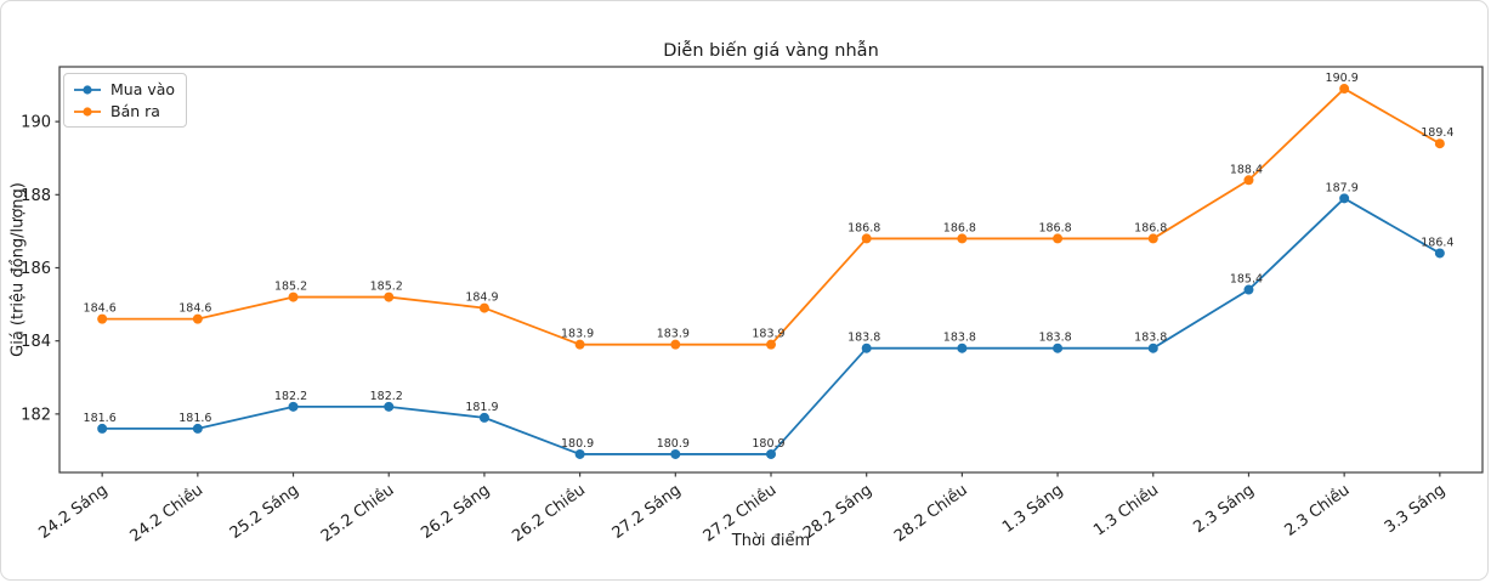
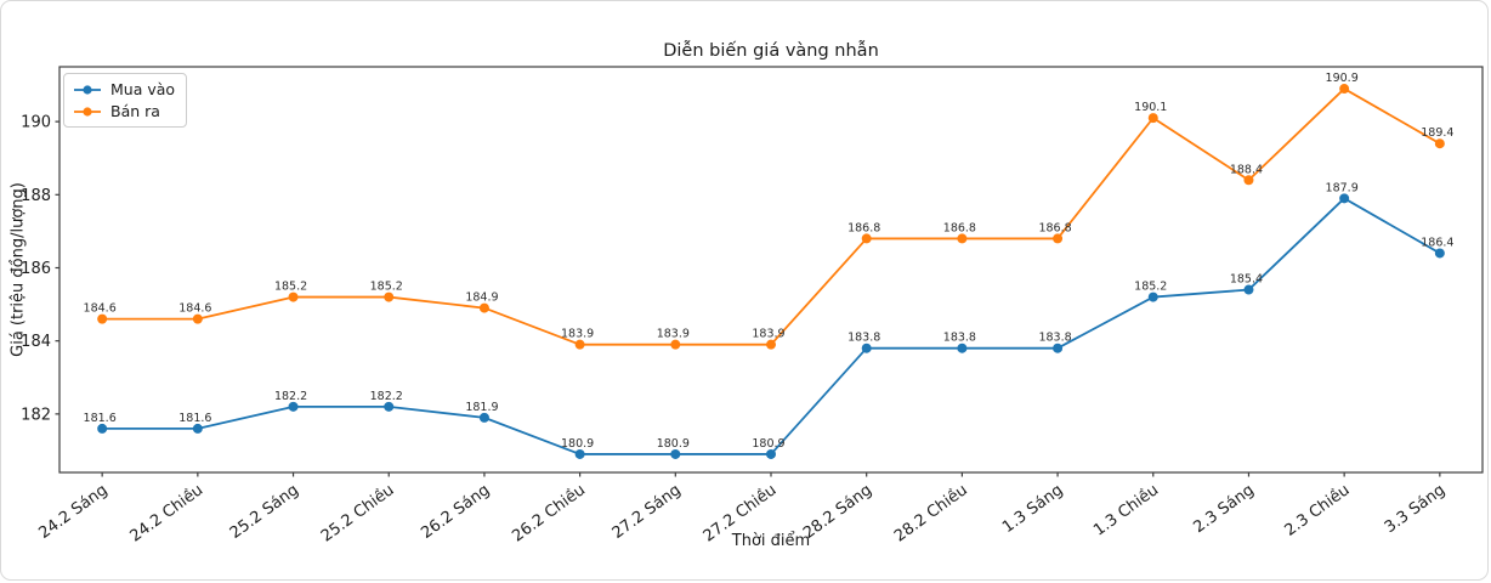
Mua vào/1.3 Chiều: 183.8 -> 185.2
Bán ra/1.3 Chiều: 186.8 -> 190.1
